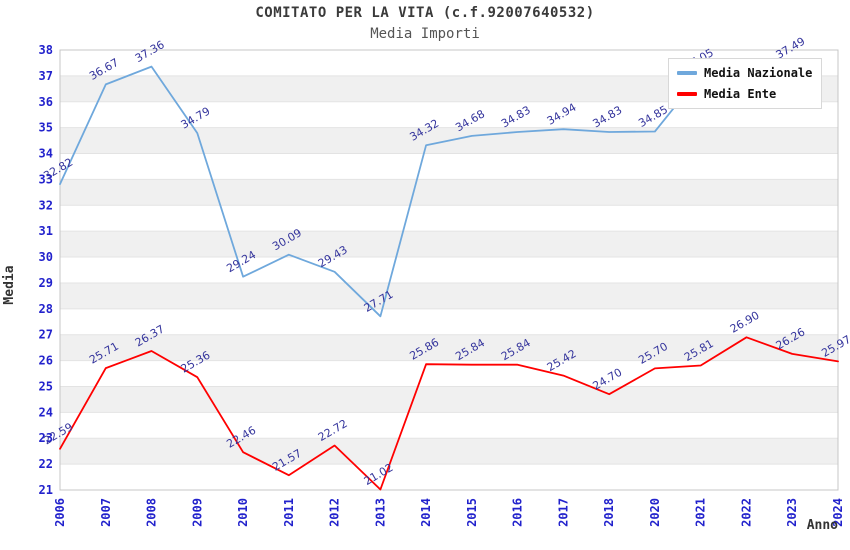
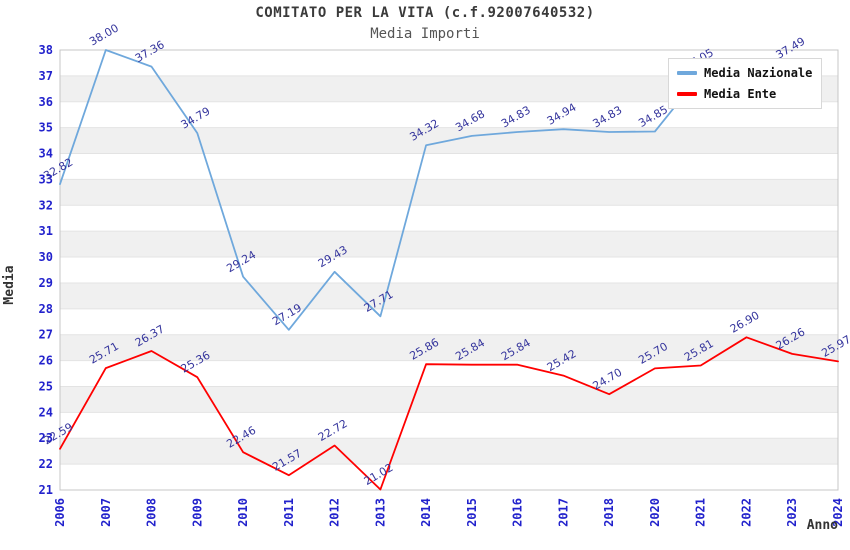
Media Nazionale/2007: 36.67 -> 38.00
Media Nazionale/2011: 30.09 -> 27.19
